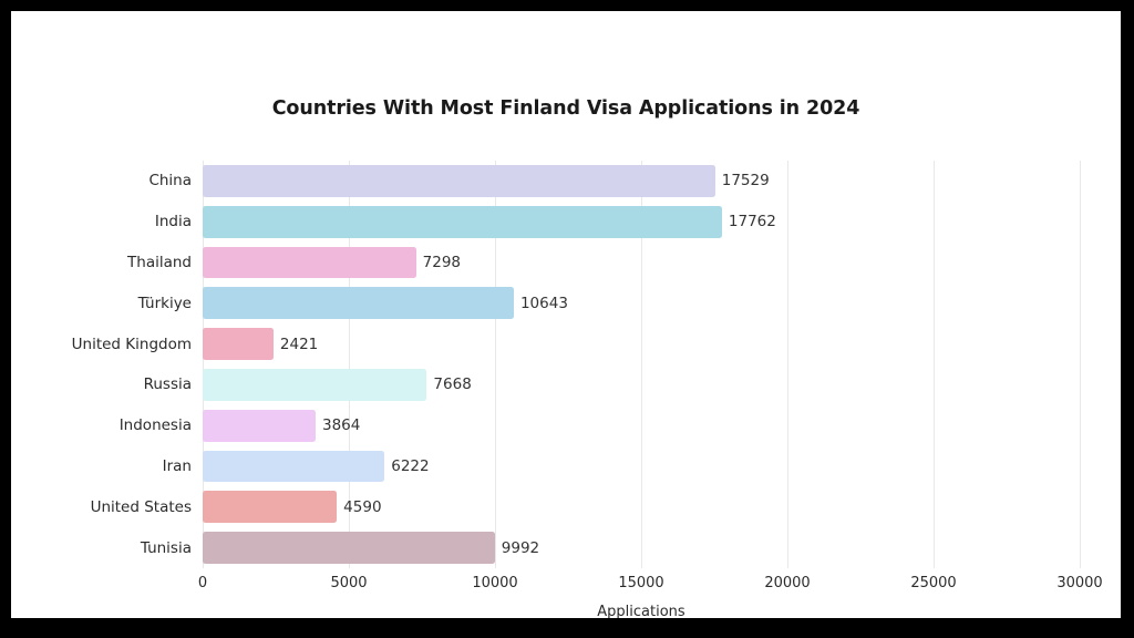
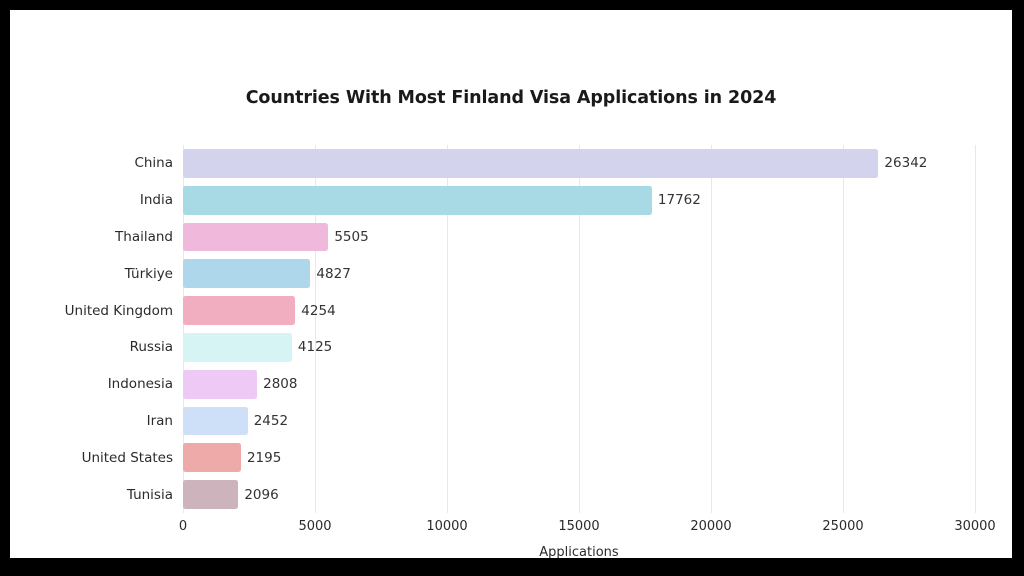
China: 17529 -> 26342
Thailand: 7298 -> 5505
Türkiye: 10643 -> 4827
United Kingdom: 2421 -> 4254
Russia: 7668 -> 4125
Indonesia: 3864 -> 2808
Iran: 6222 -> 2452
United States: 4590 -> 2195
Tunisia: 9992 -> 2096
